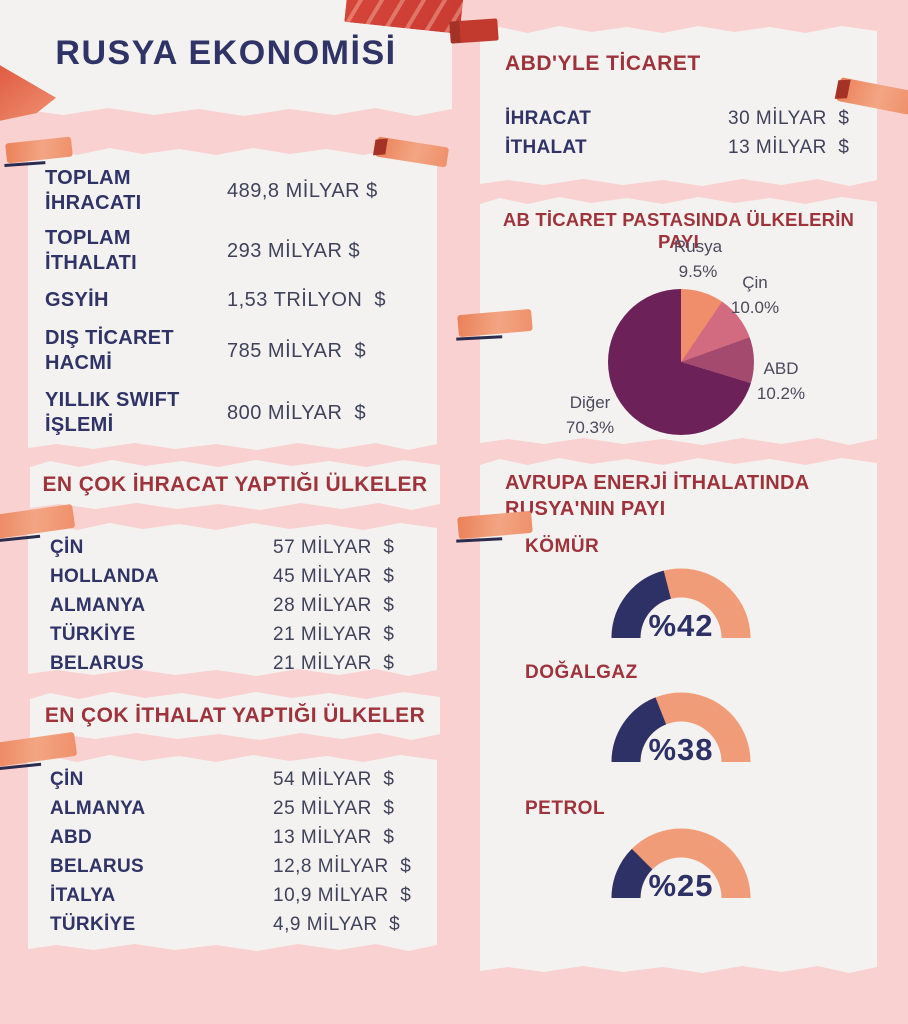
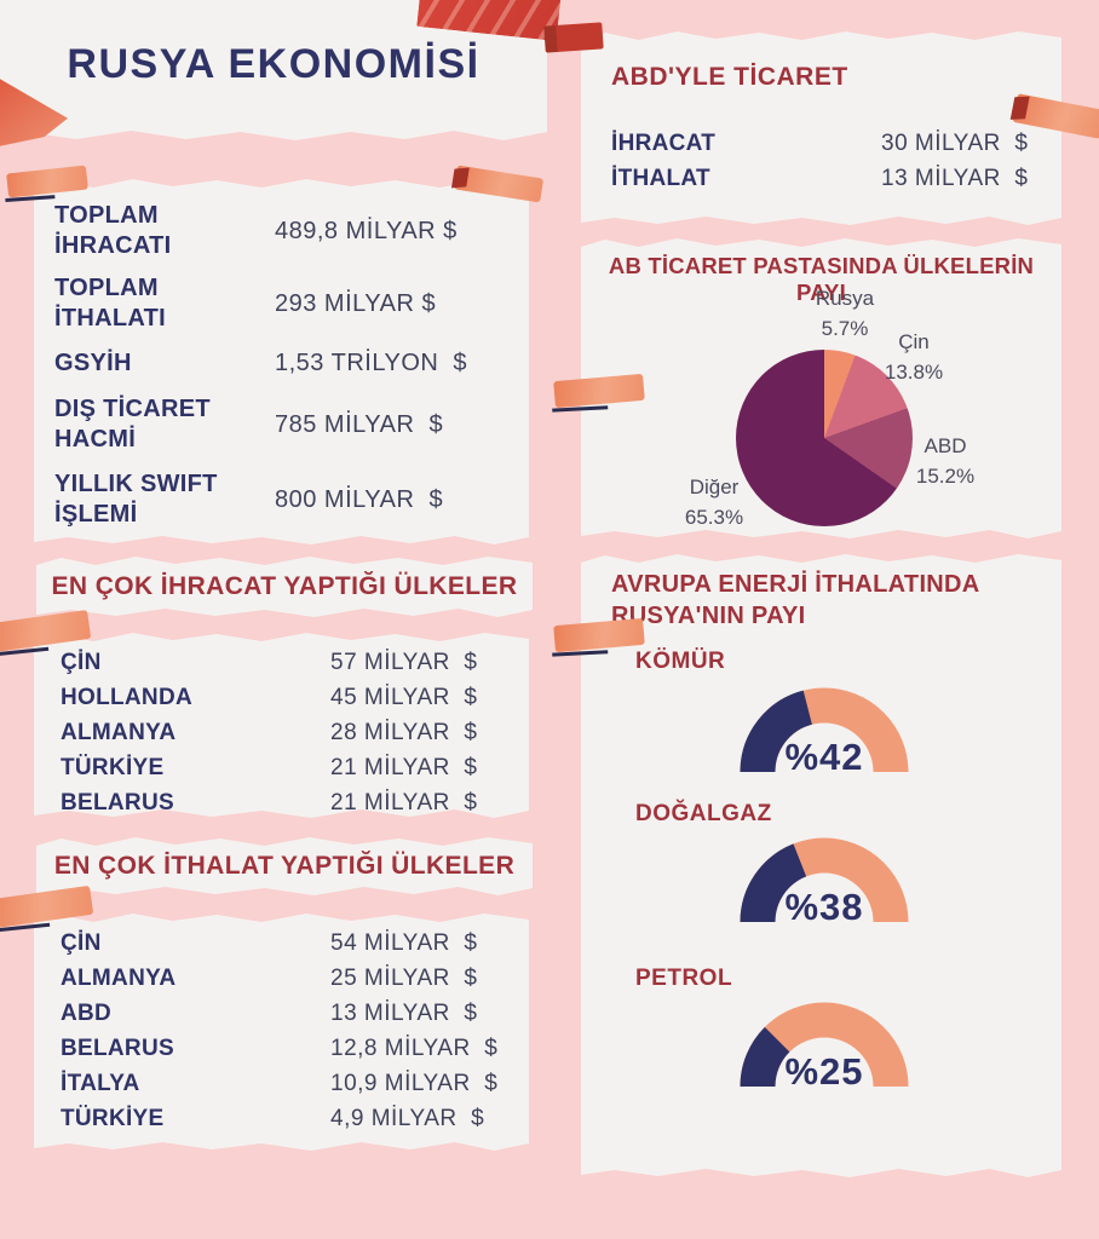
AB TİCARET PASTASINDA ÜLKELERİN PAYI/Rusya: 9.5% -> 5.7%
AB TİCARET PASTASINDA ÜLKELERİN PAYI/Çin: 10.0% -> 13.8%
AB TİCARET PASTASINDA ÜLKELERİN PAYI/ABD: 10.2% -> 15.2%
AB TİCARET PASTASINDA ÜLKELERİN PAYI/Diğer: 70.3% -> 65.3%
